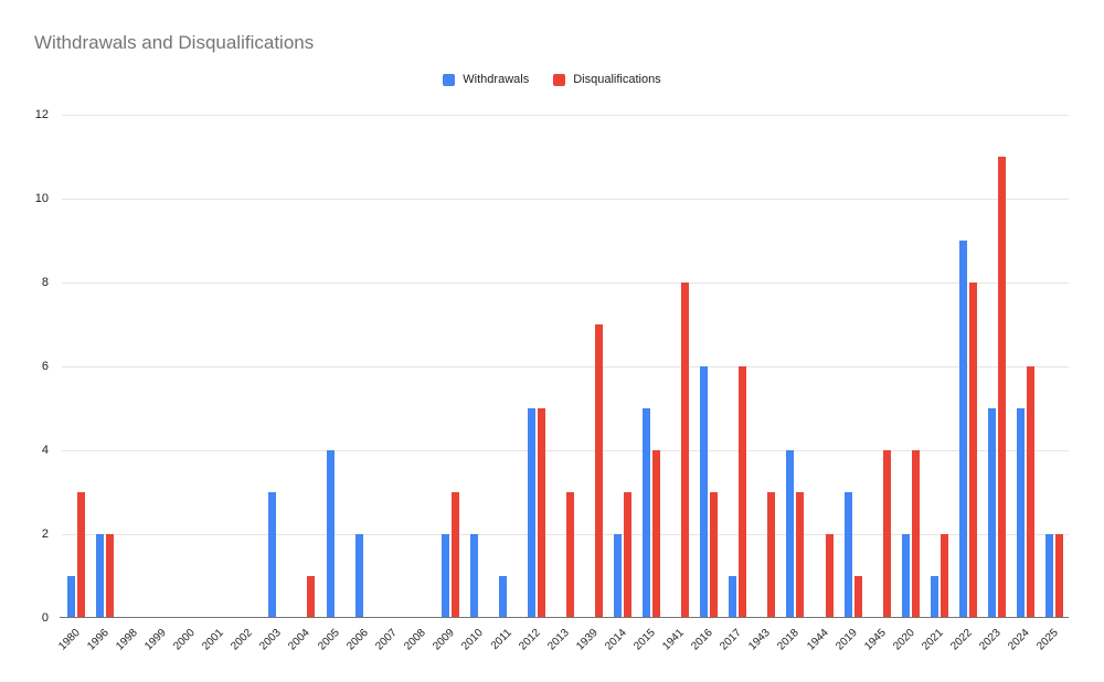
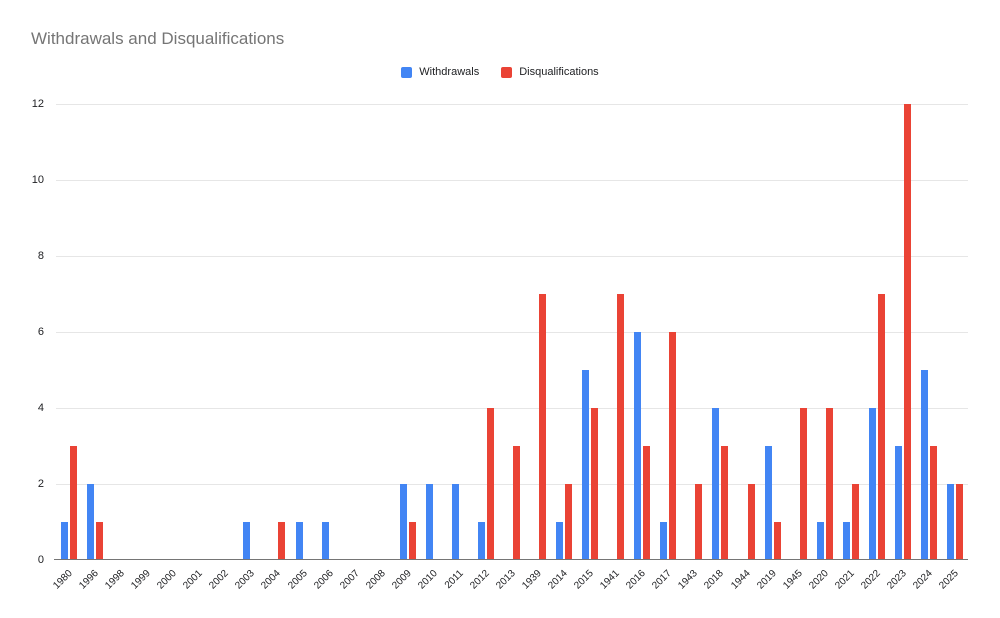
Disqualifications/1996: 2 -> 1
Withdrawals/2003: 3 -> 1
Withdrawals/2005: 4 -> 1
Withdrawals/2006: 2 -> 1
Disqualifications/2009: 3 -> 1
Withdrawals/2011: 1 -> 2
Withdrawals/2012: 5 -> 1
Disqualifications/2012: 5 -> 4
Withdrawals/2014: 2 -> 1
Disqualifications/2014: 3 -> 2
Disqualifications/1941: 8 -> 7
Disqualifications/1943: 3 -> 2
Withdrawals/2020: 2 -> 1
Withdrawals/2022: 9 -> 4
Disqualifications/2022: 8 -> 7
Withdrawals/2023: 5 -> 3
Disqualifications/2023: 11 -> 12
Disqualifications/2024: 6 -> 3
